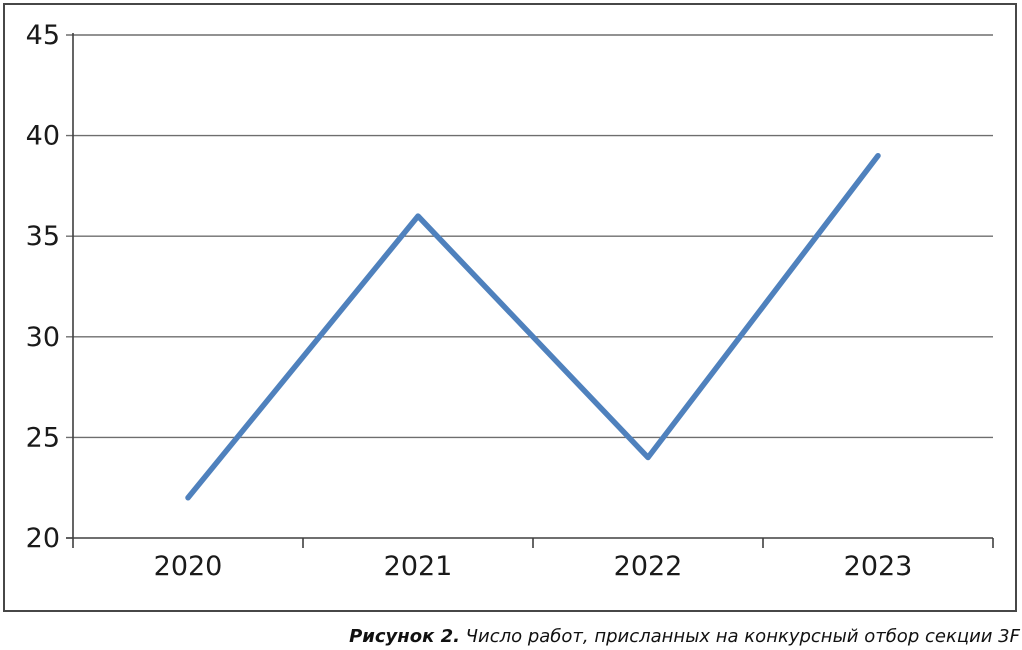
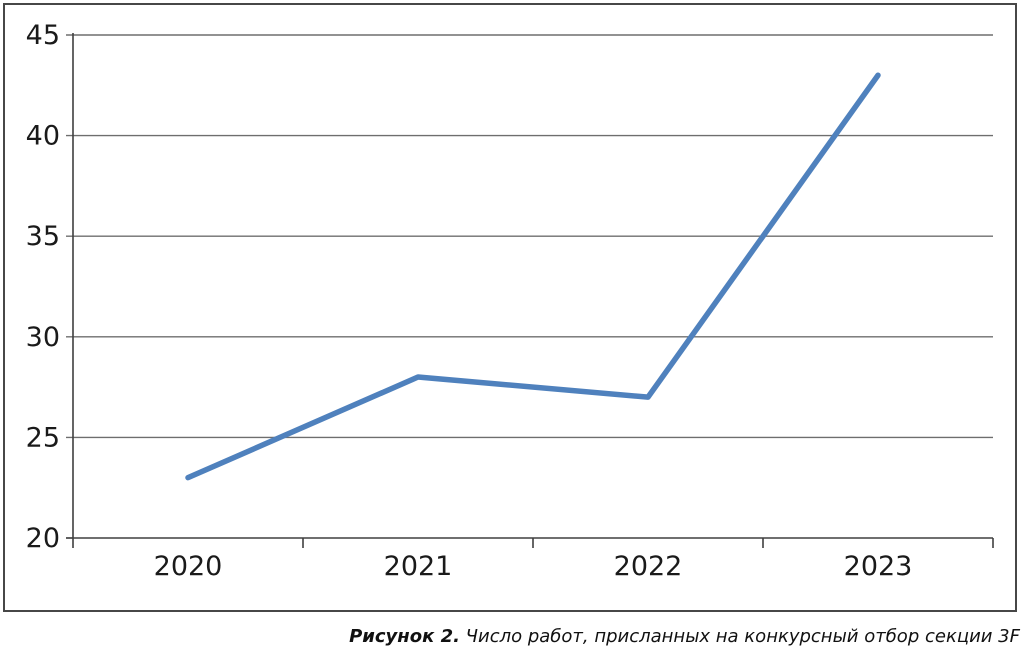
2020: 22 -> 23
2021: 36 -> 28
2022: 24 -> 27
2023: 39 -> 43
